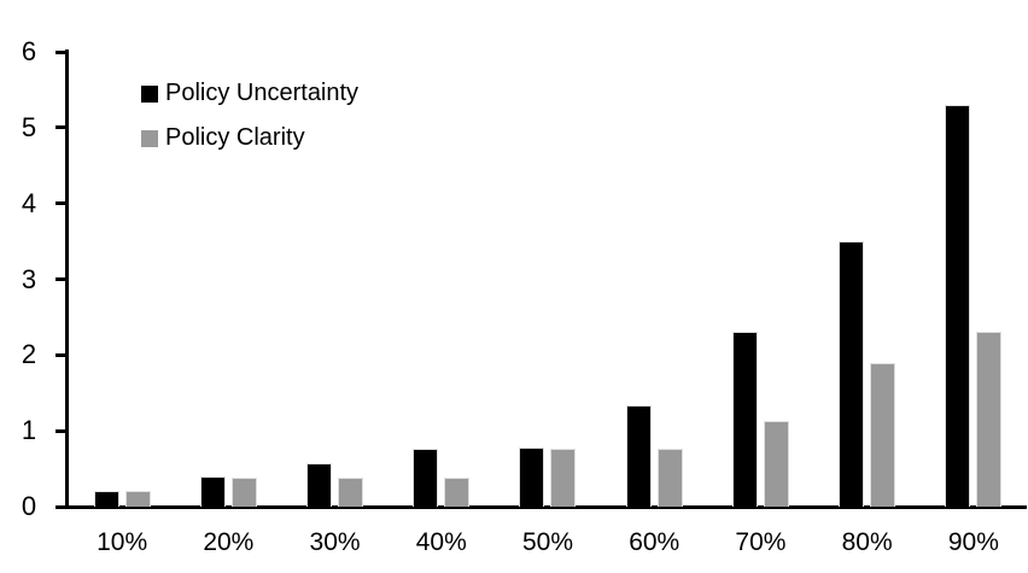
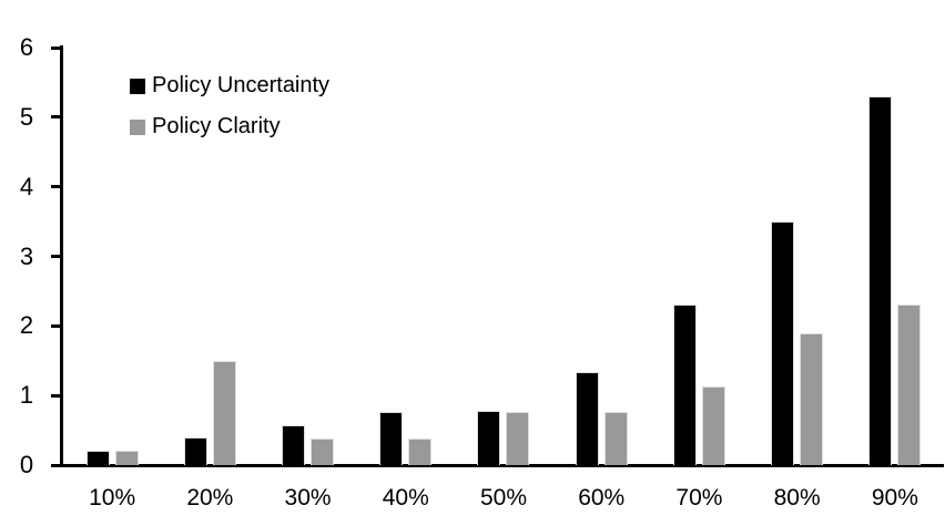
Policy Clarity/20%: 0.4 -> 1.5
